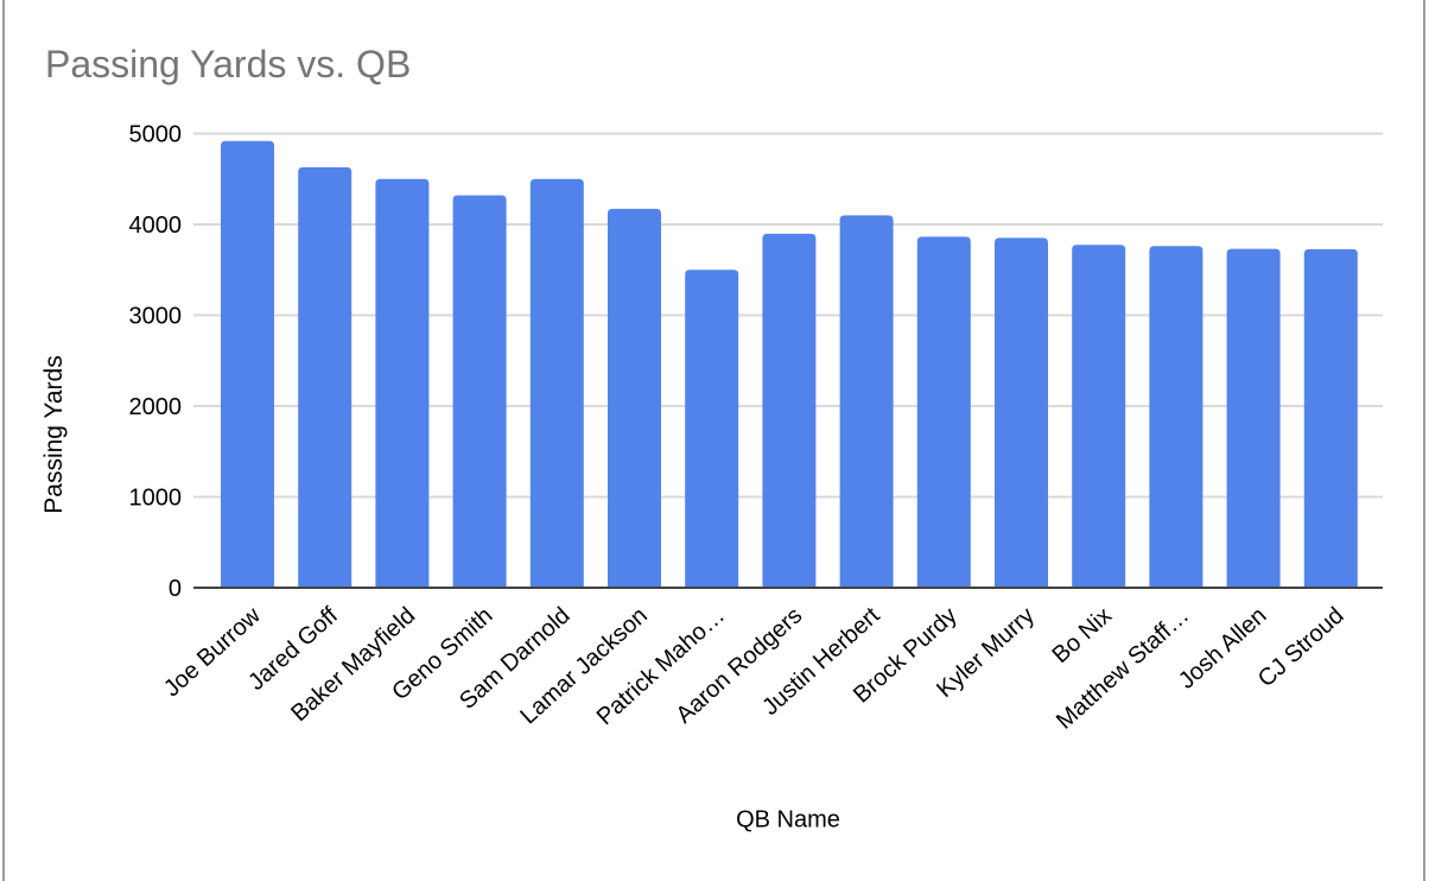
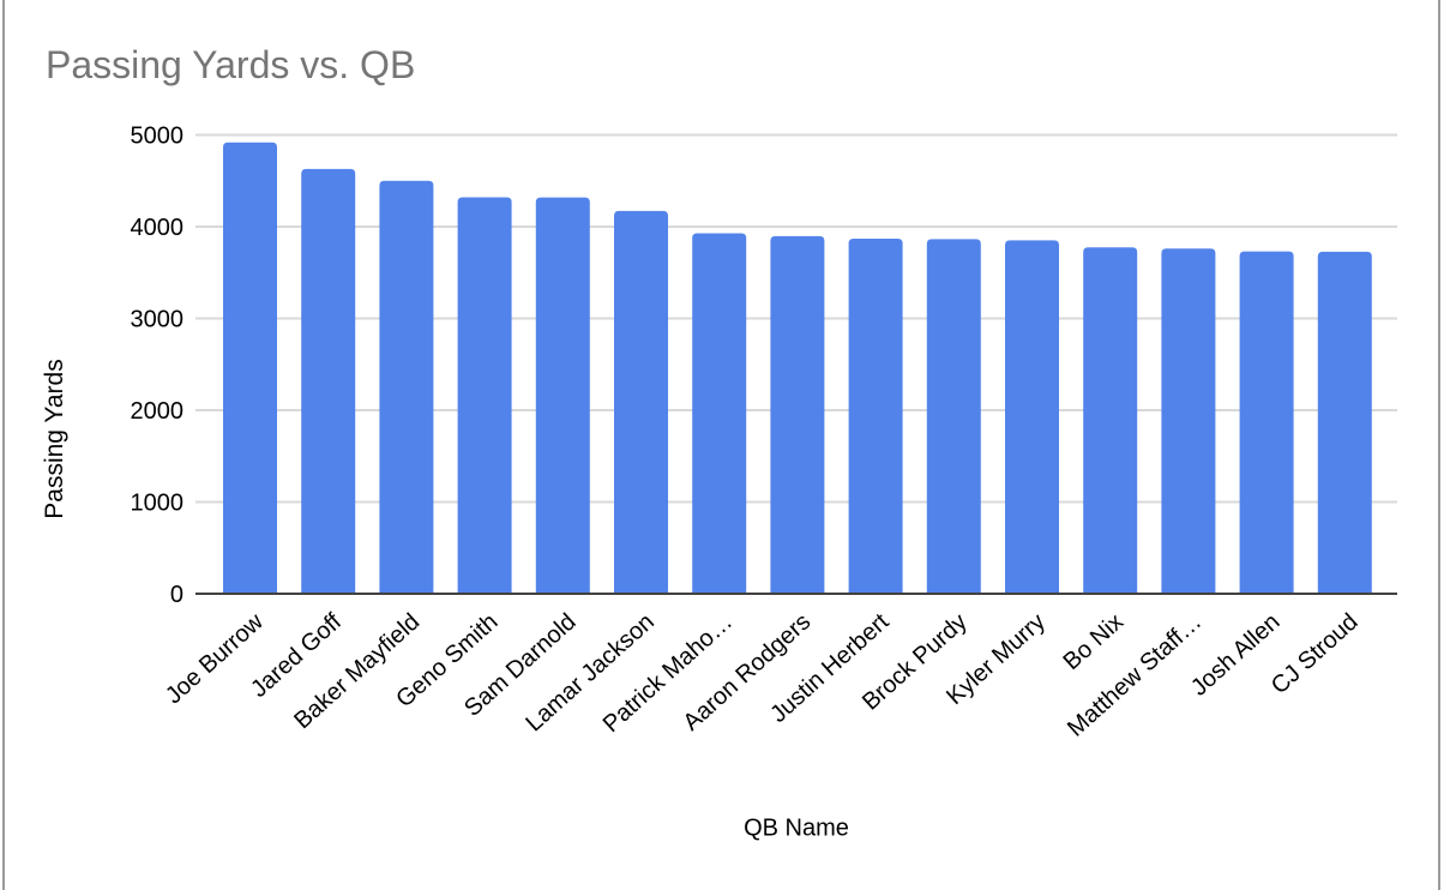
Sam Darnold: 4500 -> 4300
Patrick Maho…: 3500 -> 3900
Justin Herbert: 4100 -> 3900
